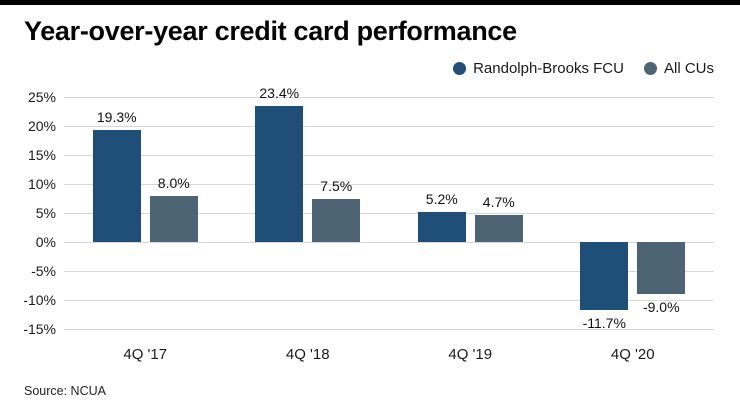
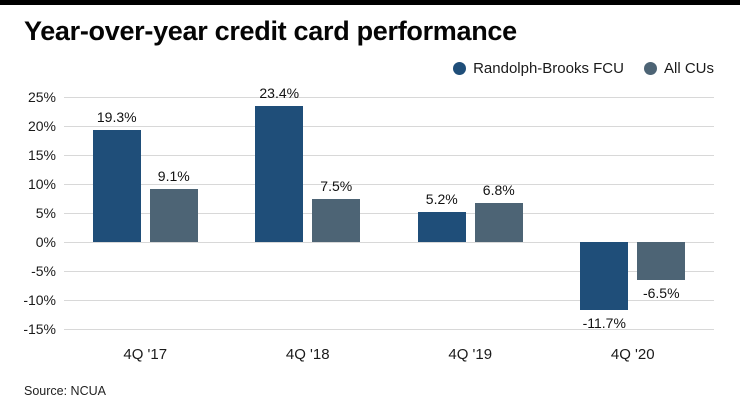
All CUs/4Q '17: 8.0% -> 9.1%
All CUs/4Q '19: 4.7% -> 6.8%
All CUs/4Q '20: -9.0% -> -6.5%
